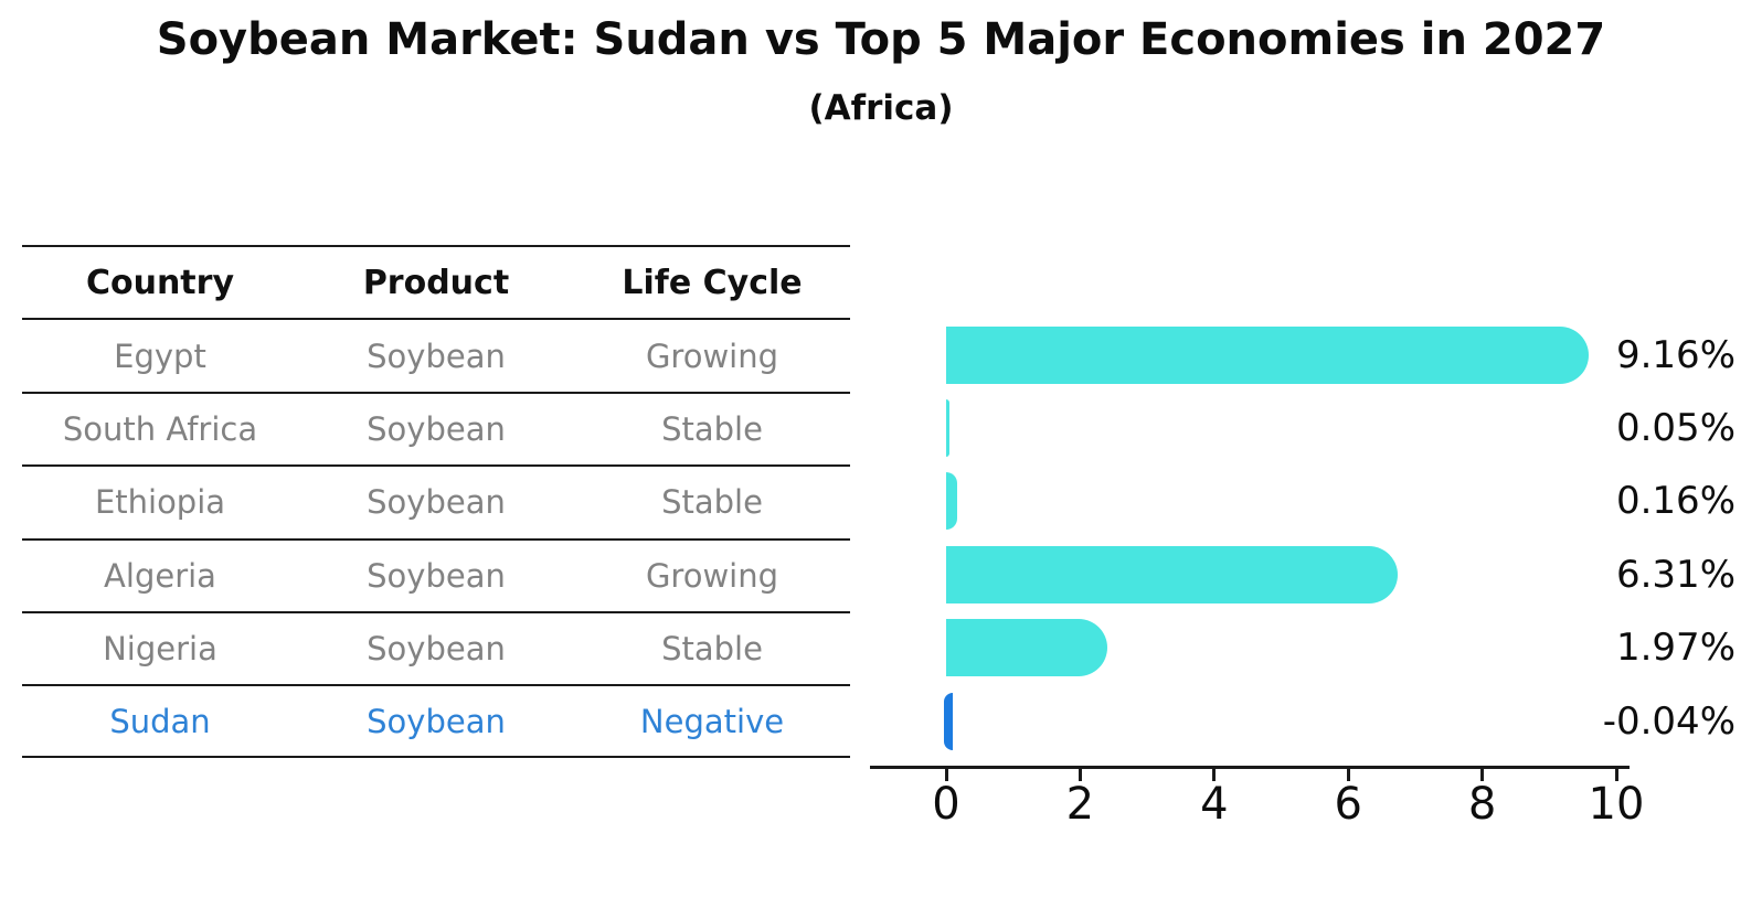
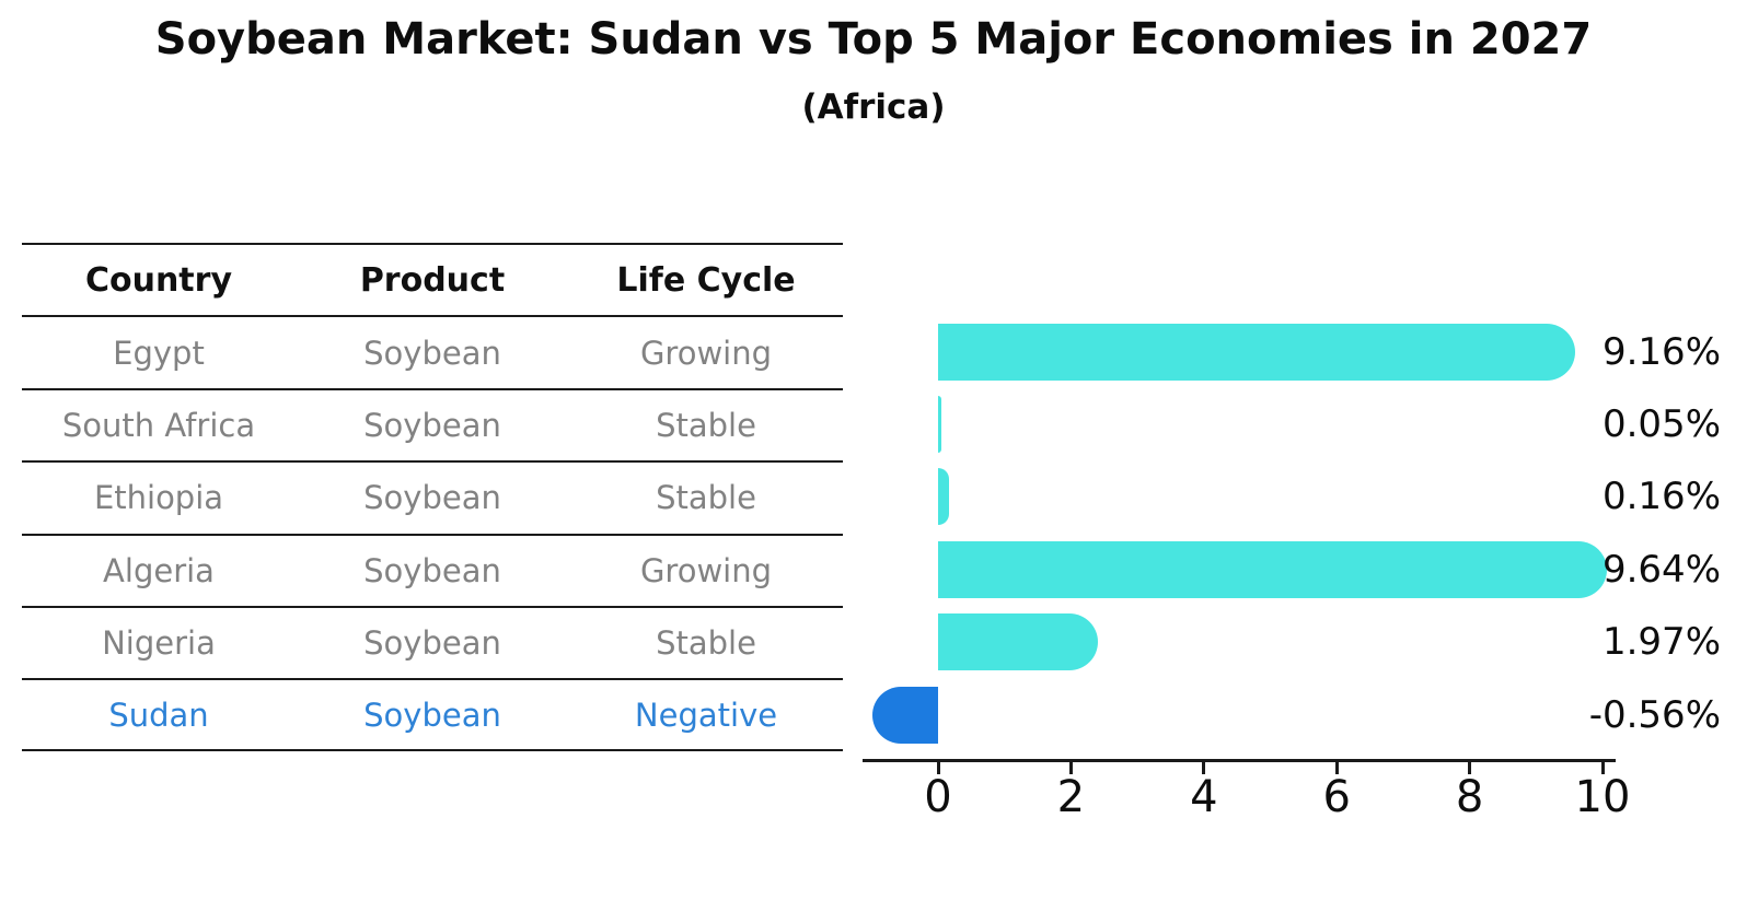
Algeria: 6.31% -> 9.64%
Sudan: -0.04% -> -0.56%
